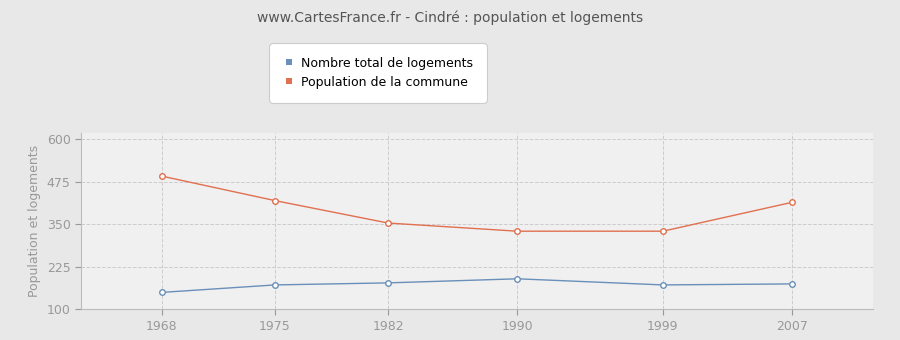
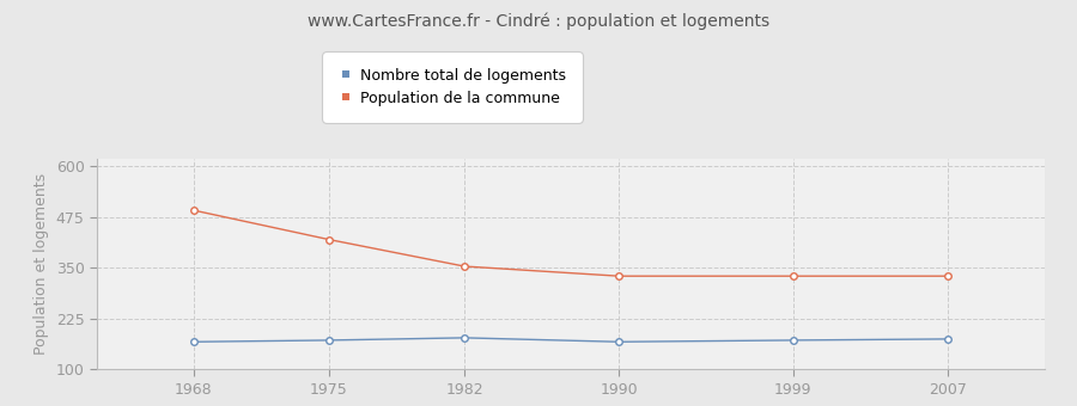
Nombre total de logements/1968: 150 -> 168
Nombre total de logements/1990: 190 -> 168
Population de la commune/2007: 415 -> 330
